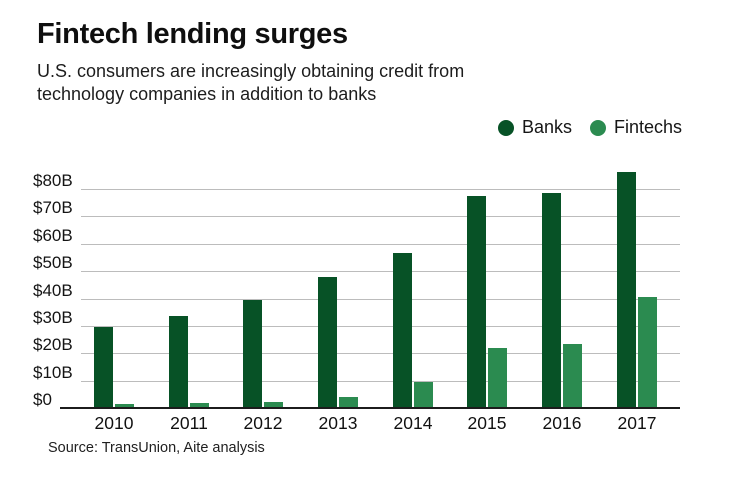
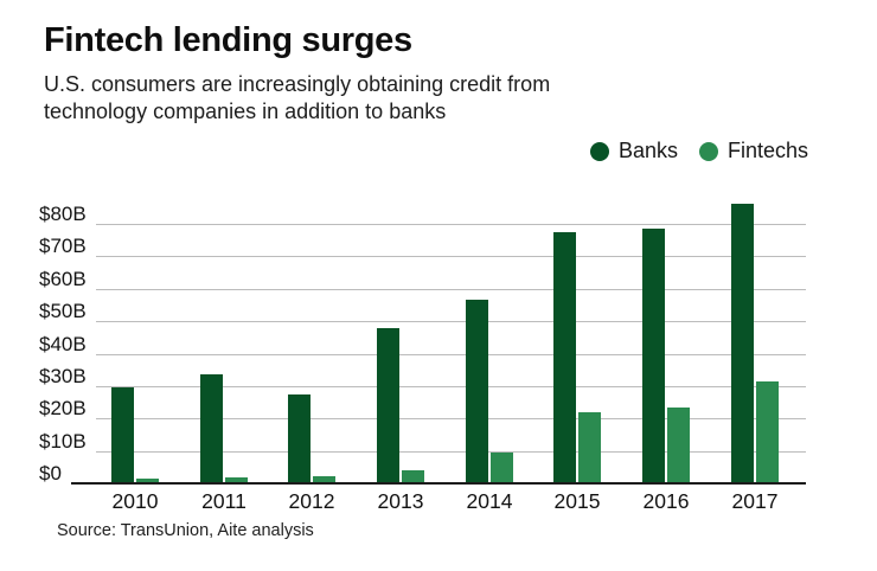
Banks/2012: $39B -> $27B
Fintechs/2017: $40B -> $31B
